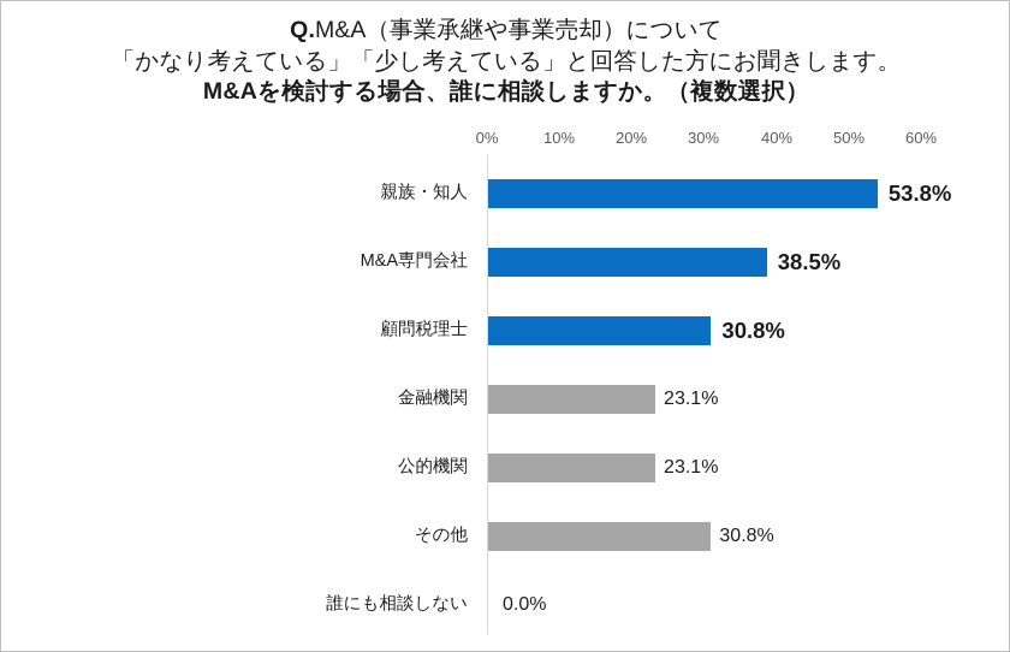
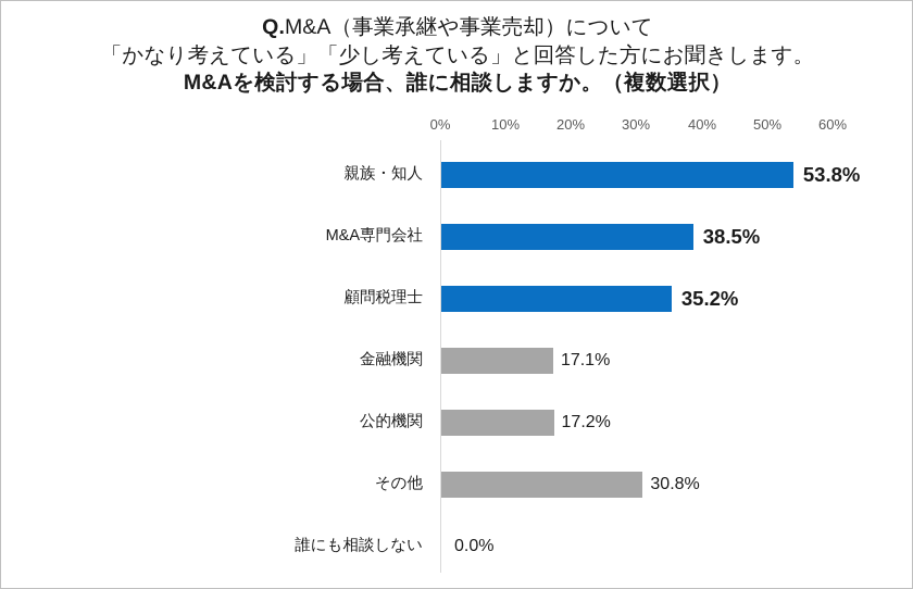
顧問税理士: 30.8% -> 35.2%
金融機関: 23.1% -> 17.1%
公的機関: 23.1% -> 17.2%
